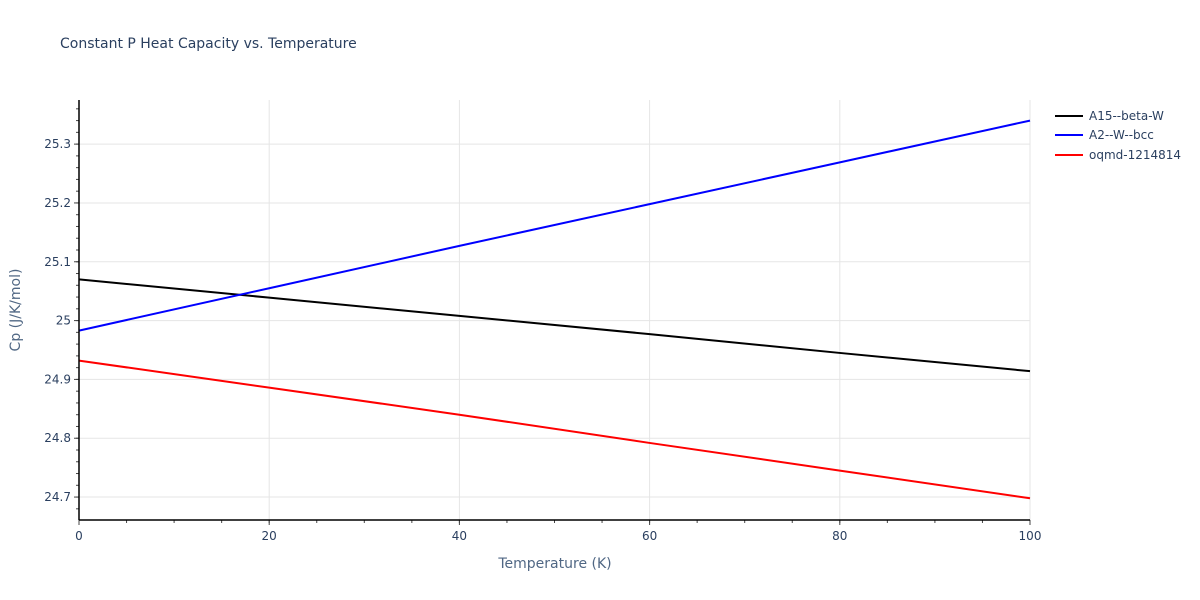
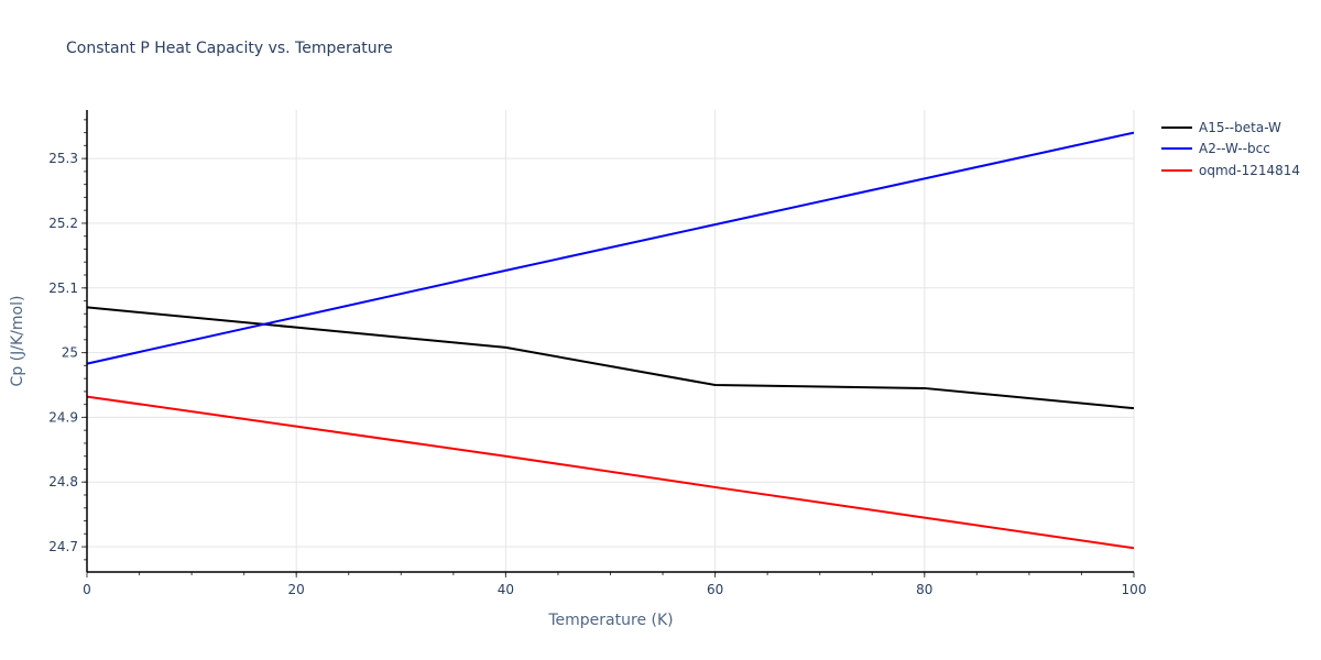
A15--beta-W/60: 24.98 -> 24.95
